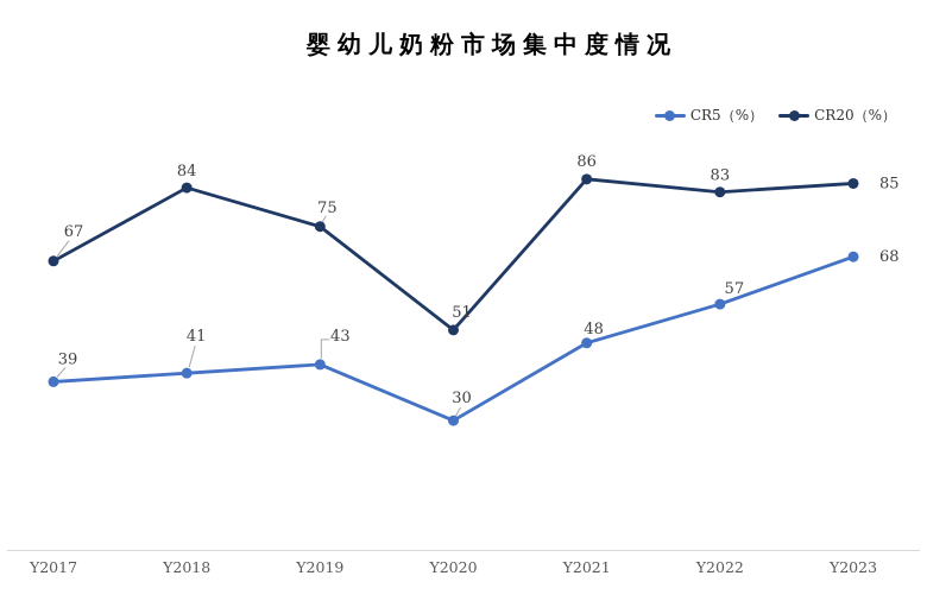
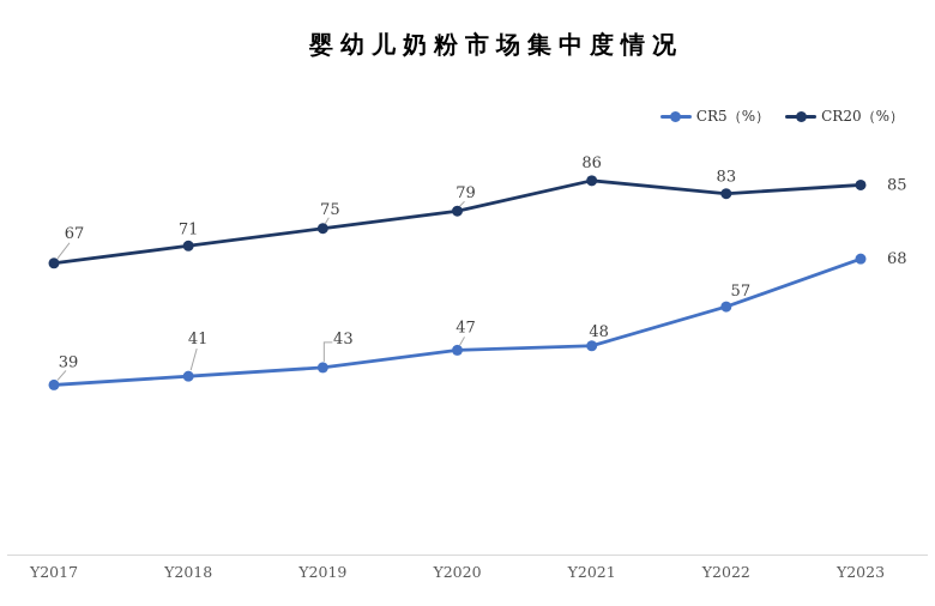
CR20（%）/Y2018: 84 -> 71
CR5（%）/Y2020: 30 -> 47
CR20（%）/Y2020: 51 -> 79
